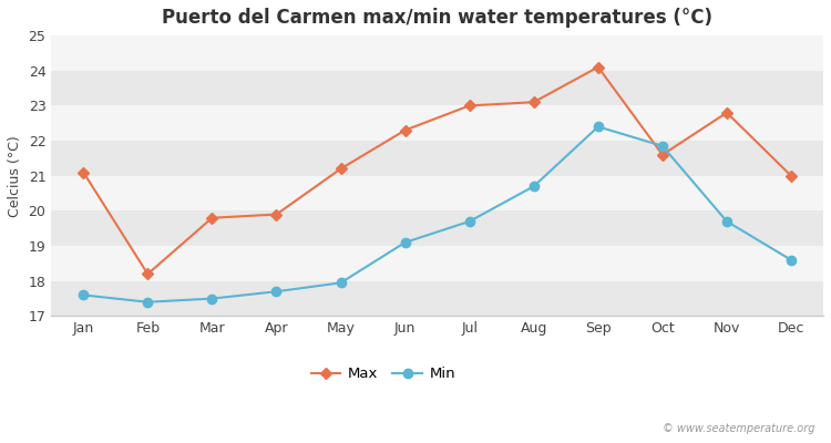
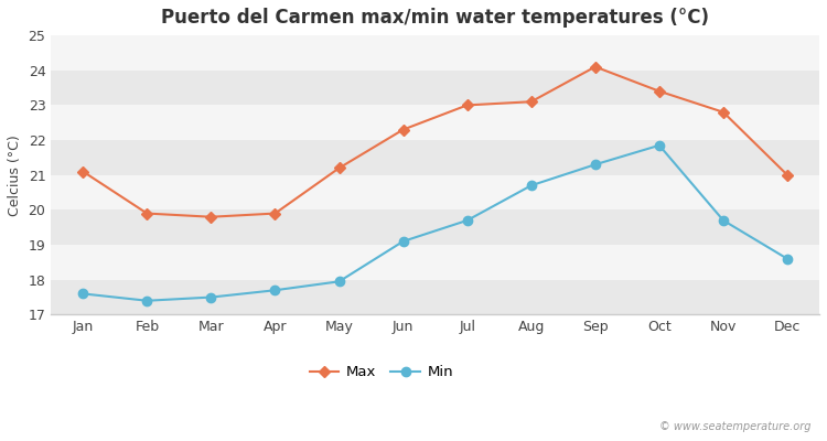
Max/Feb: 18.2 -> 19.9
Min/Sep: 22.40 -> 21.30
Max/Oct: 21.6 -> 23.4
